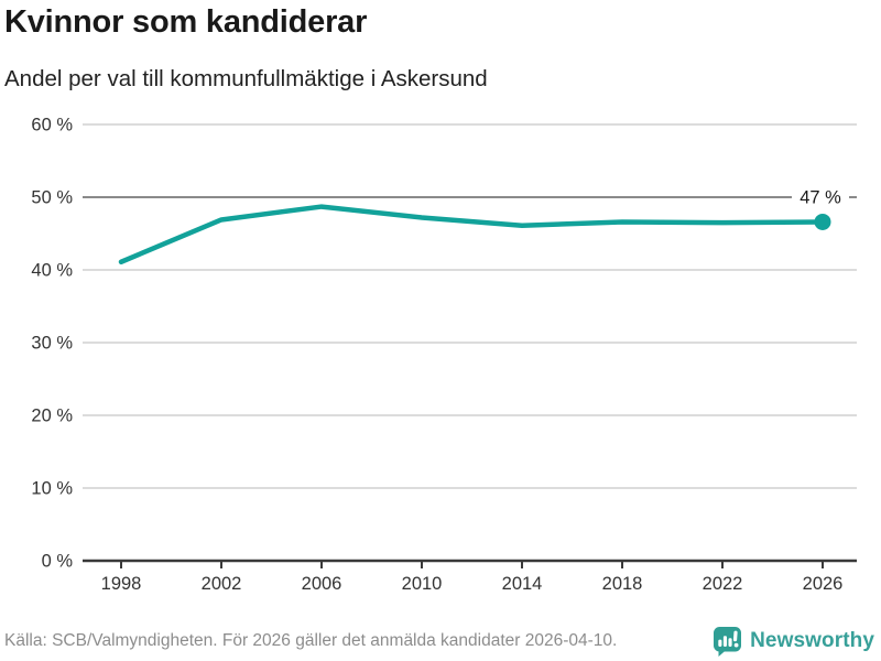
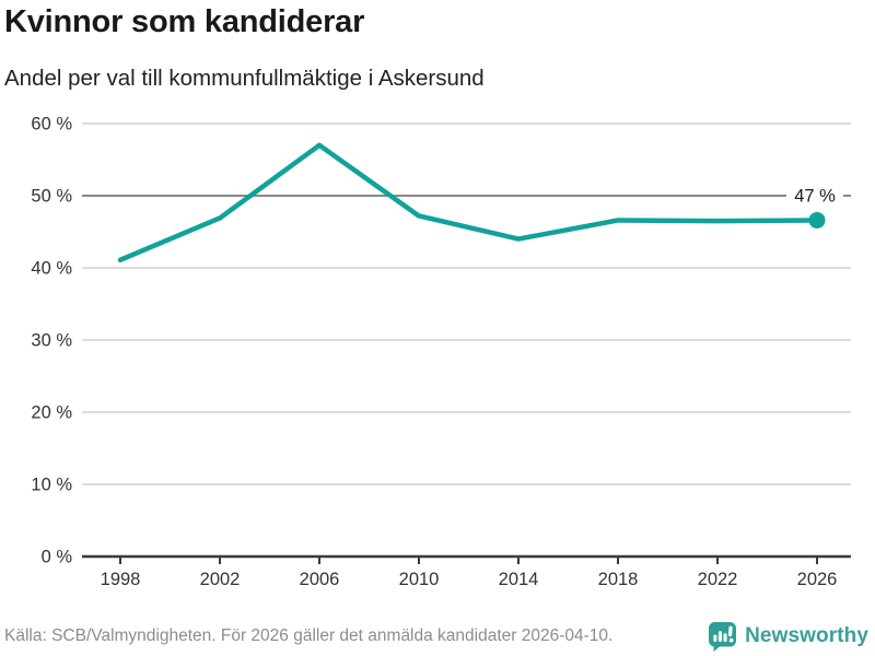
2006: 49% -> 57%
2014: 46% -> 44%
